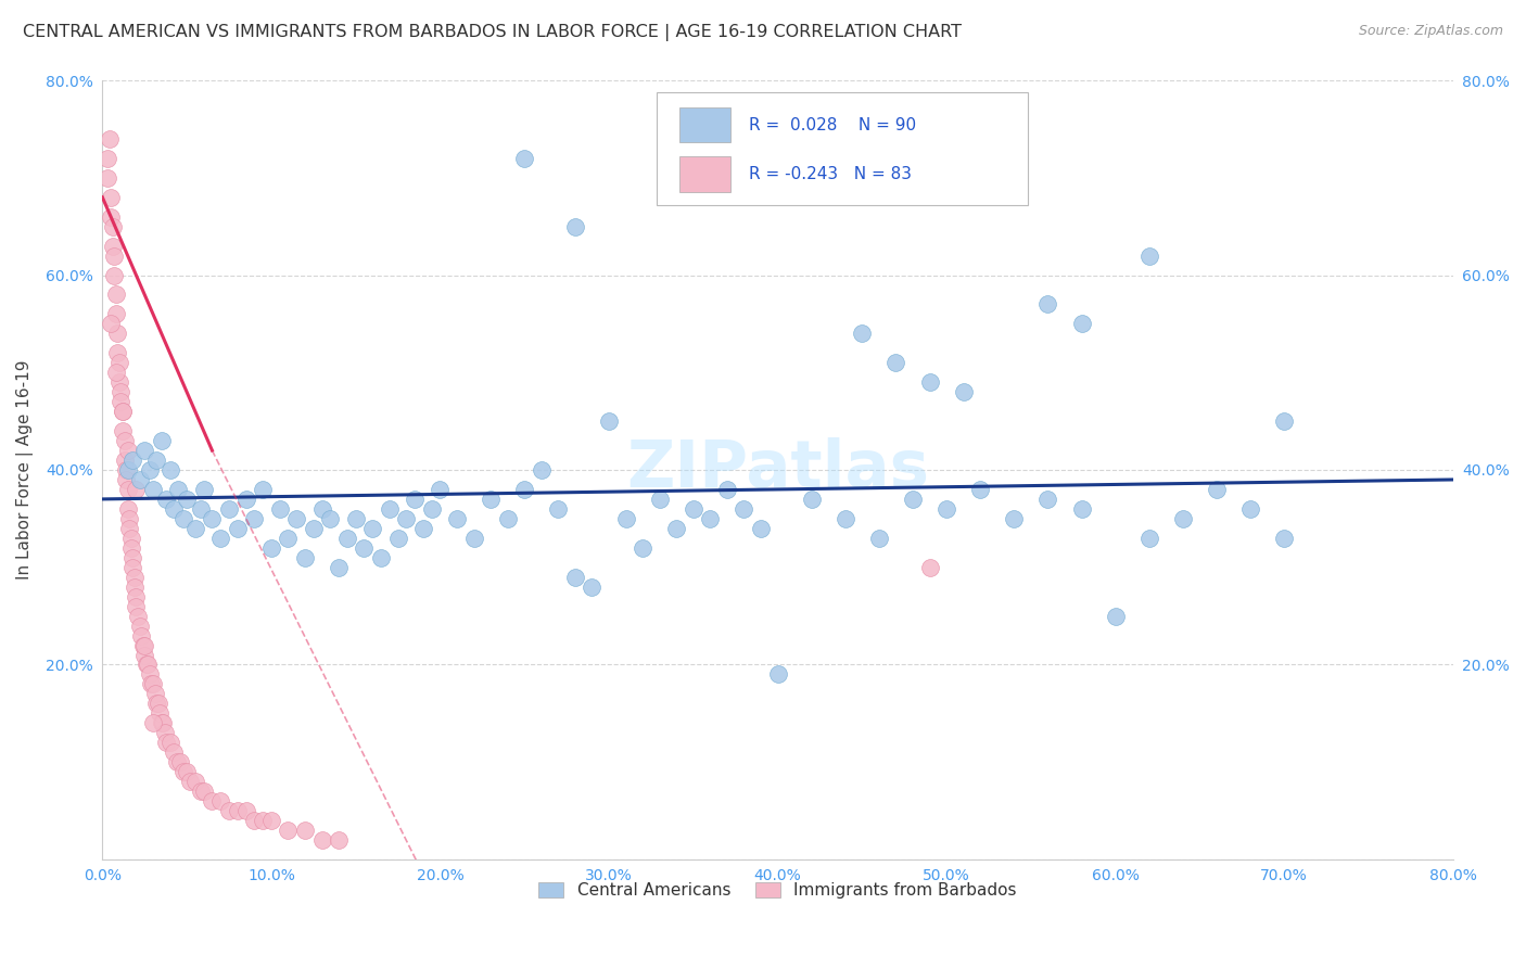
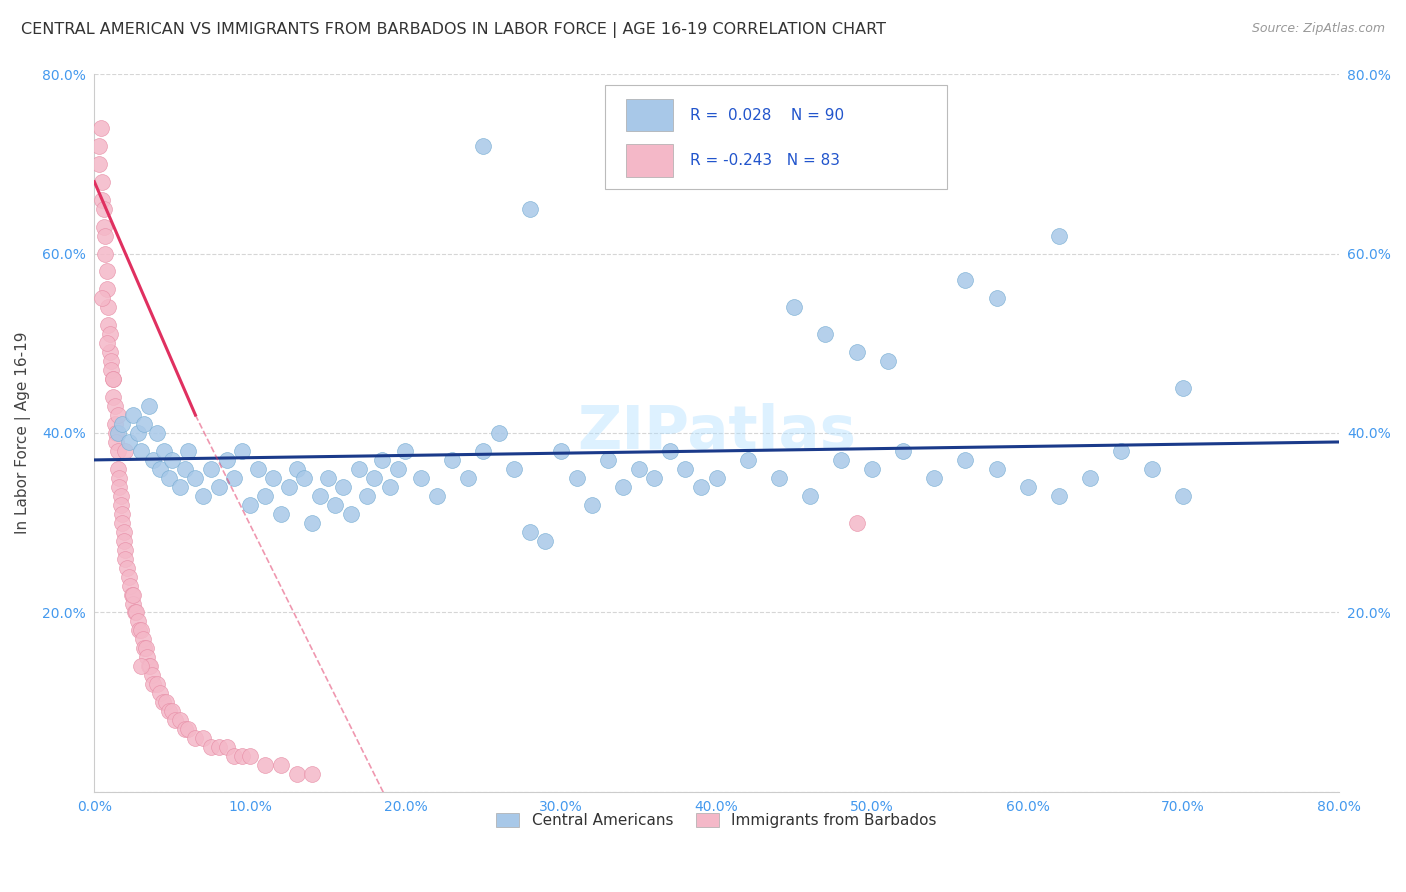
Central Americans/30.0%: 45% -> 38%
Central Americans/40.0%: 19% -> 35%
Central Americans/60.0%: 25% -> 34%
